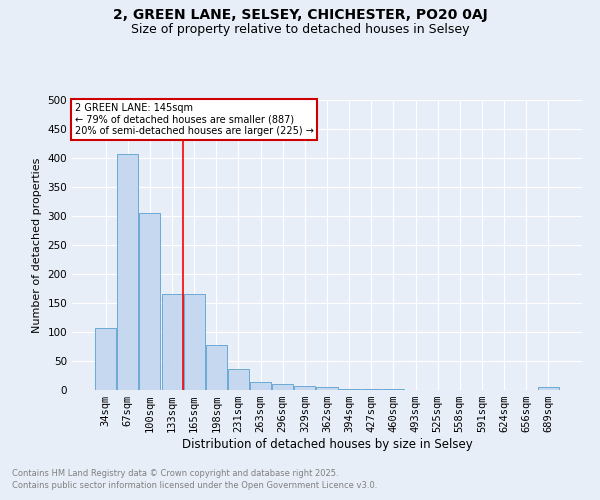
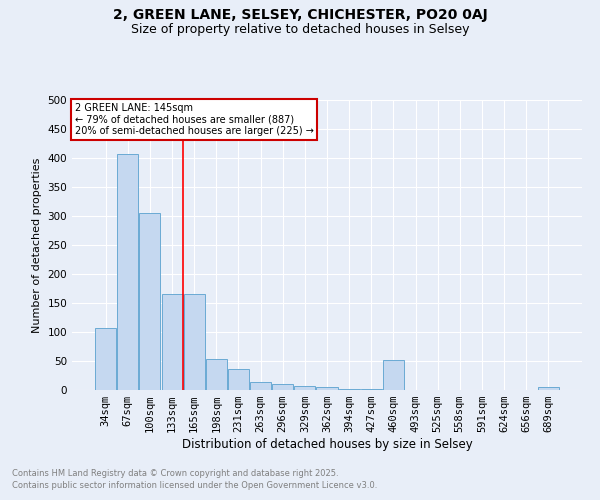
198sqm: 77 -> 54
460sqm: 1 -> 52
